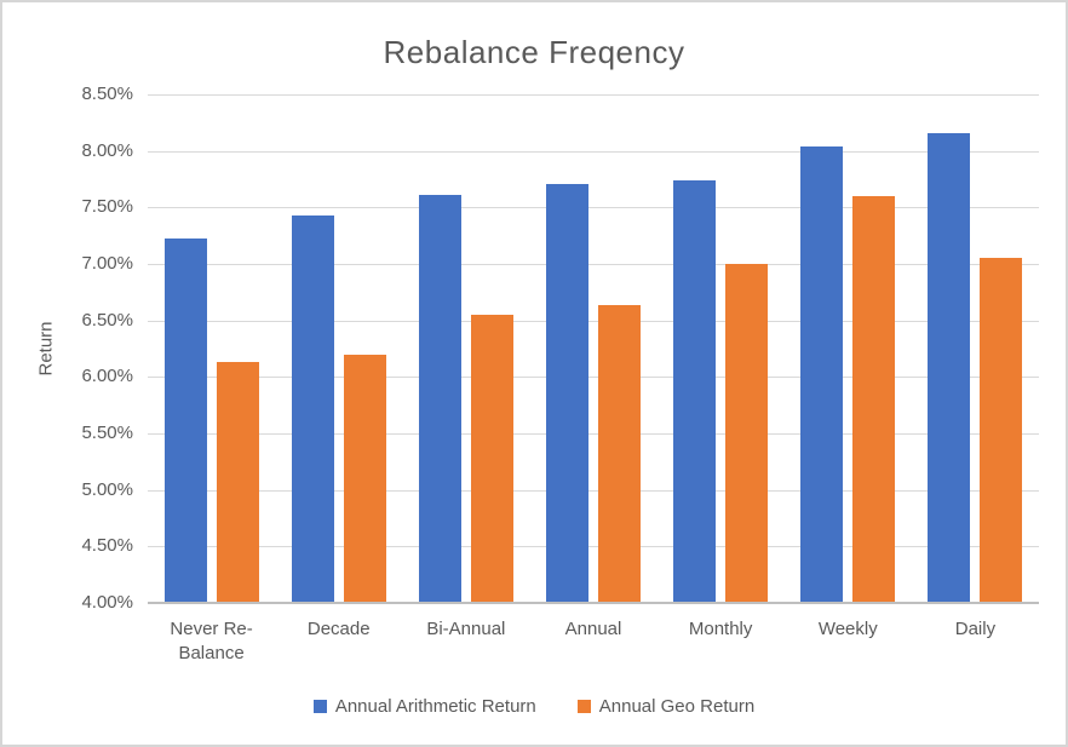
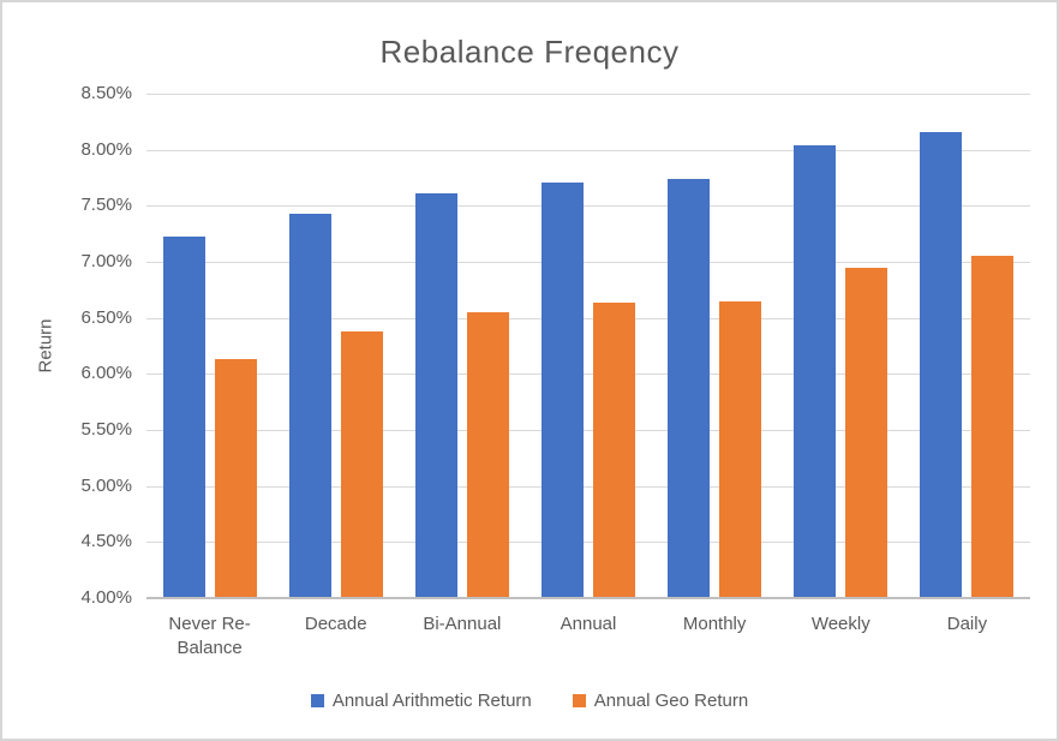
Annual Geo Return/Decade: 6.2% -> 6.4%
Annual Geo Return/Monthly: 7.0% -> 6.7%
Annual Geo Return/Weekly: 7.6% -> 7.0%
